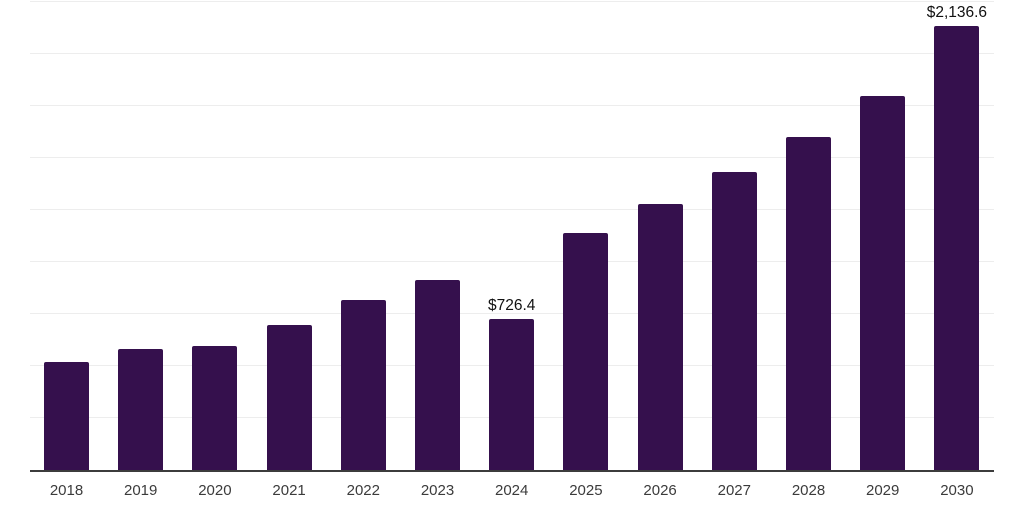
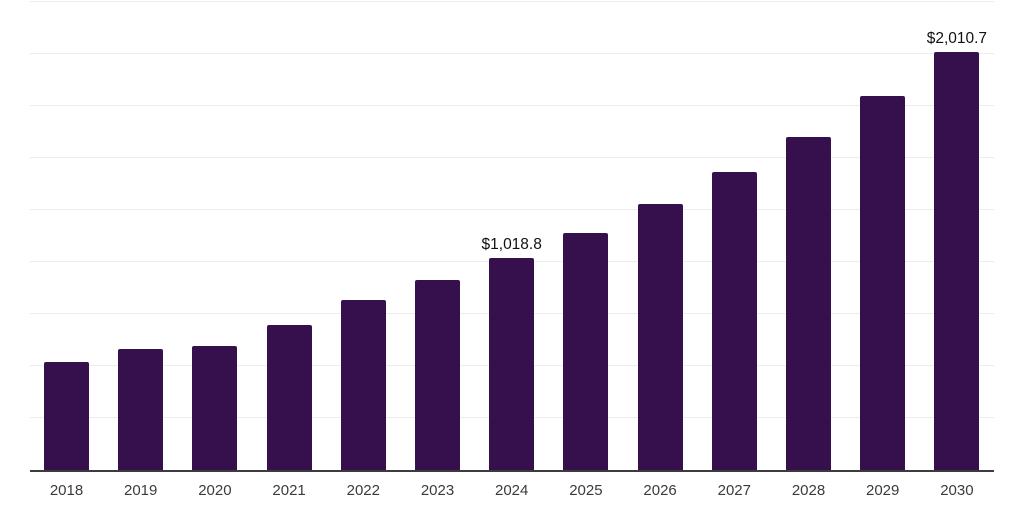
2024: $726.4 -> $1,018.8
2030: $2,136.6 -> $2,010.7
